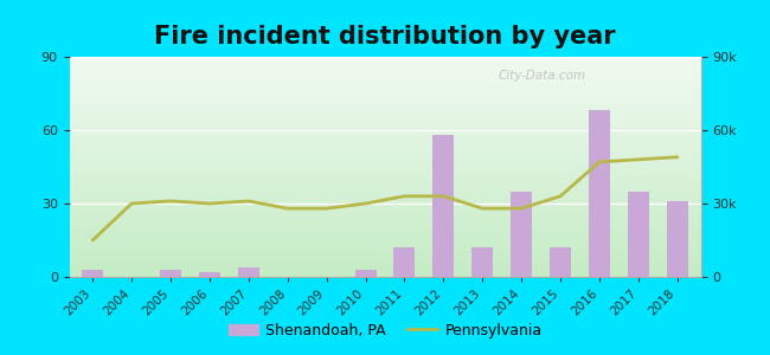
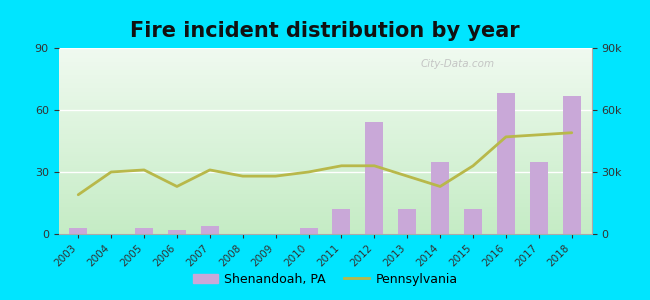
Pennsylvania/2003: 15k -> 19k
Pennsylvania/2006: 30k -> 23k
Shenandoah, PA/2012: 58 -> 54
Pennsylvania/2014: 28k -> 23k
Shenandoah, PA/2018: 31 -> 67
